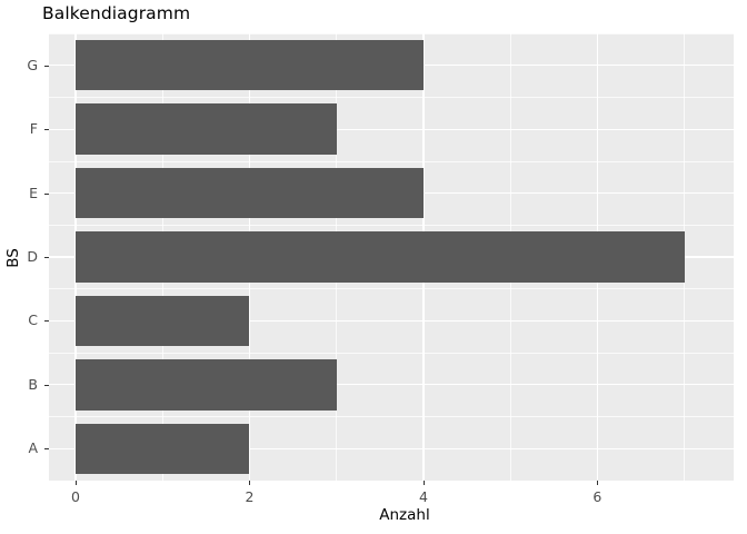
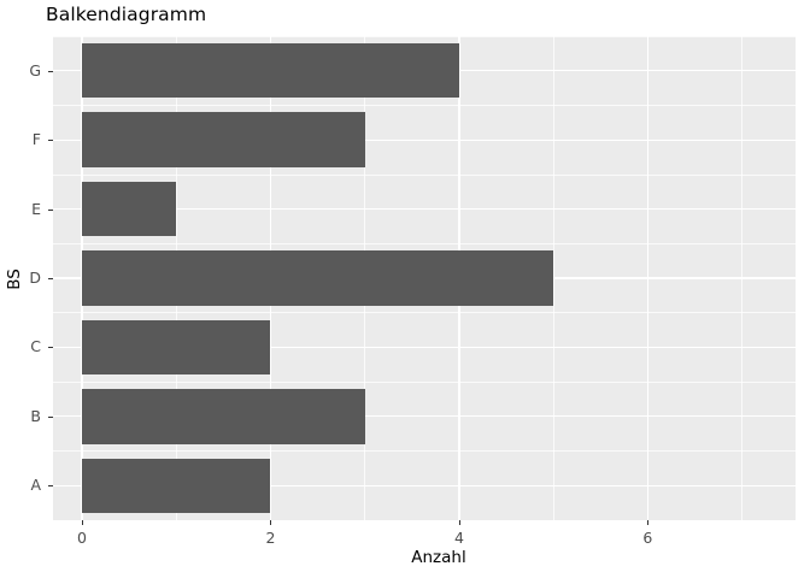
D: 7 -> 5
E: 4 -> 1
